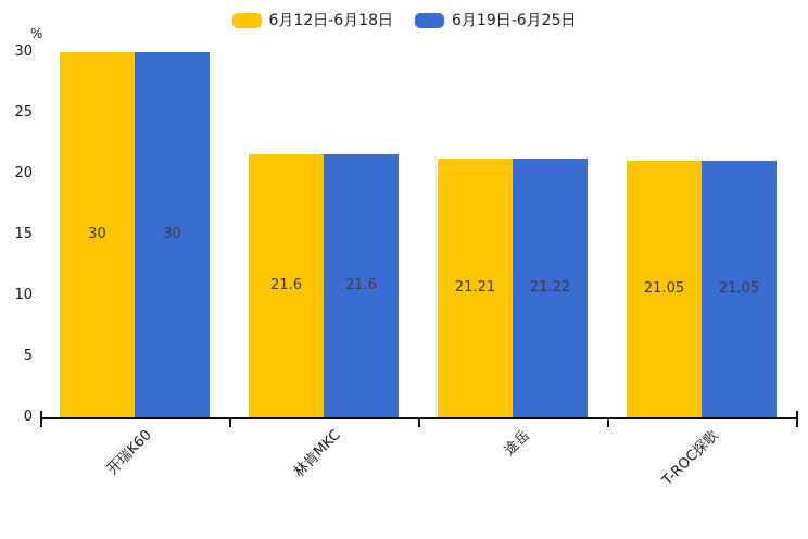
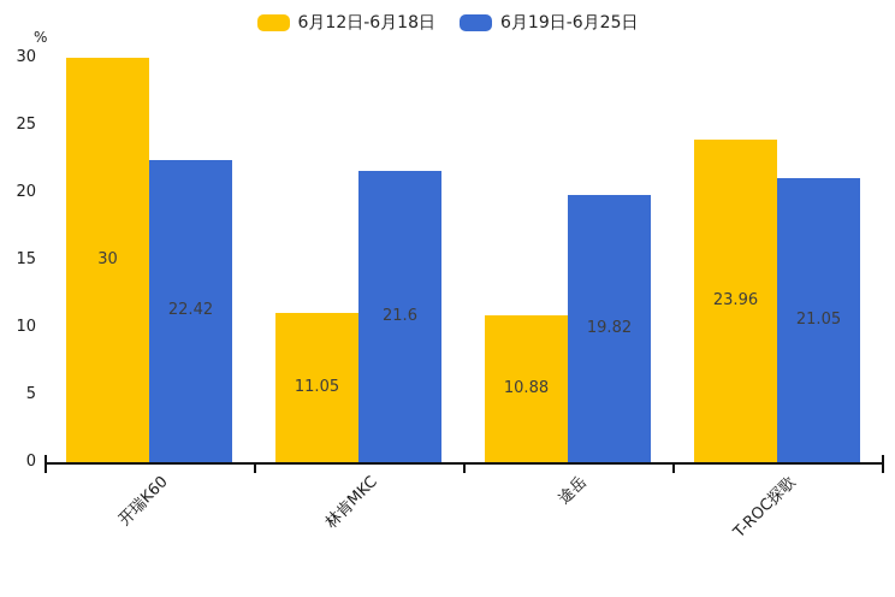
6月19日-6月25日/开瑞K60: 30 -> 22.42
6月12日-6月18日/林肯MKC: 21.6 -> 11.05
6月12日-6月18日/途岳: 21.21 -> 10.88
6月19日-6月25日/途岳: 21.22 -> 19.82
6月12日-6月18日/T-ROC探歌: 21.05 -> 23.96
